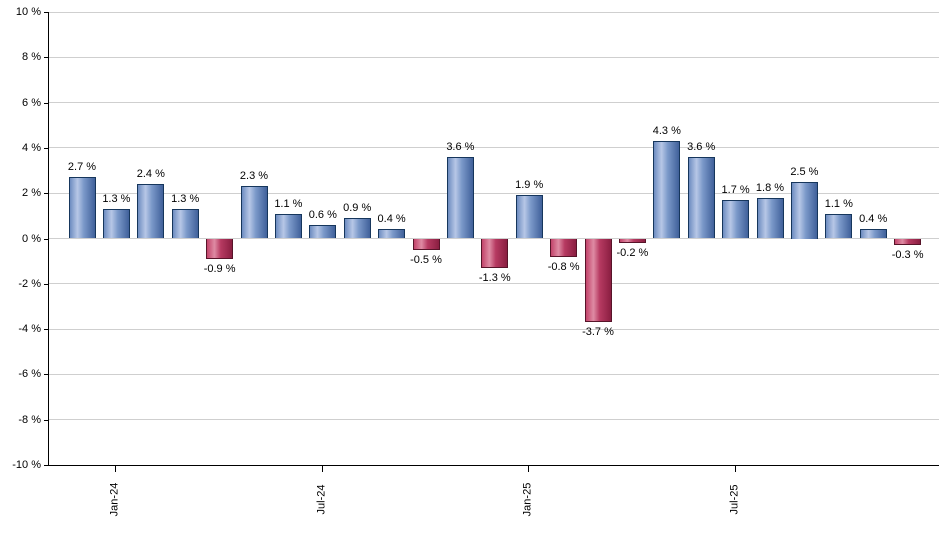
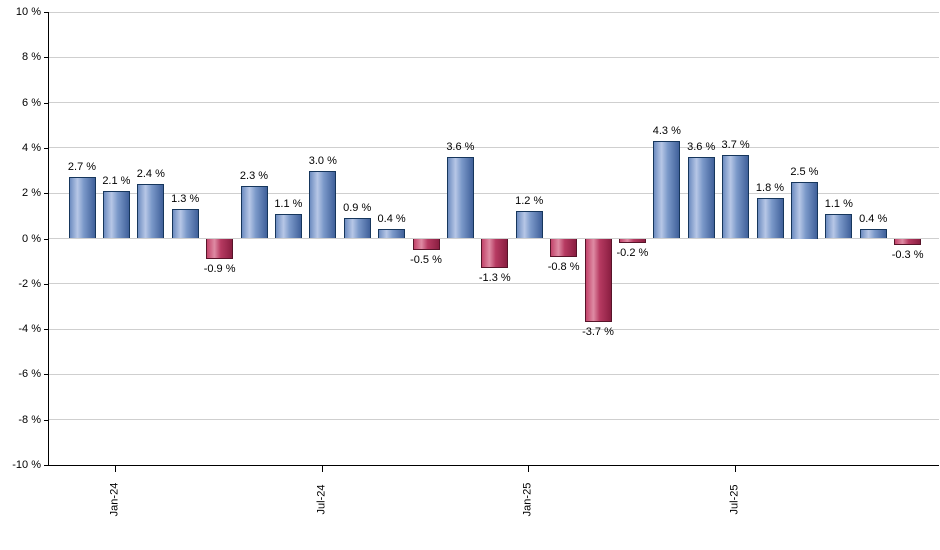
Jan-24: 1.3 -> 2.1
Jul-24: 0.6 -> 3.0
Jan-25: 1.9 -> 1.2
Jul-25: 1.7 -> 3.7
